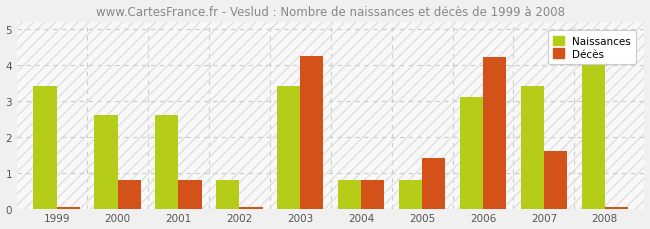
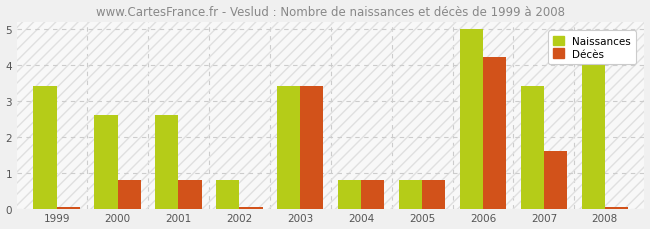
Décès/2003: 4.25 -> 3.40
Décès/2005: 1.40 -> 0.80
Naissances/2006: 3.1 -> 5.0
